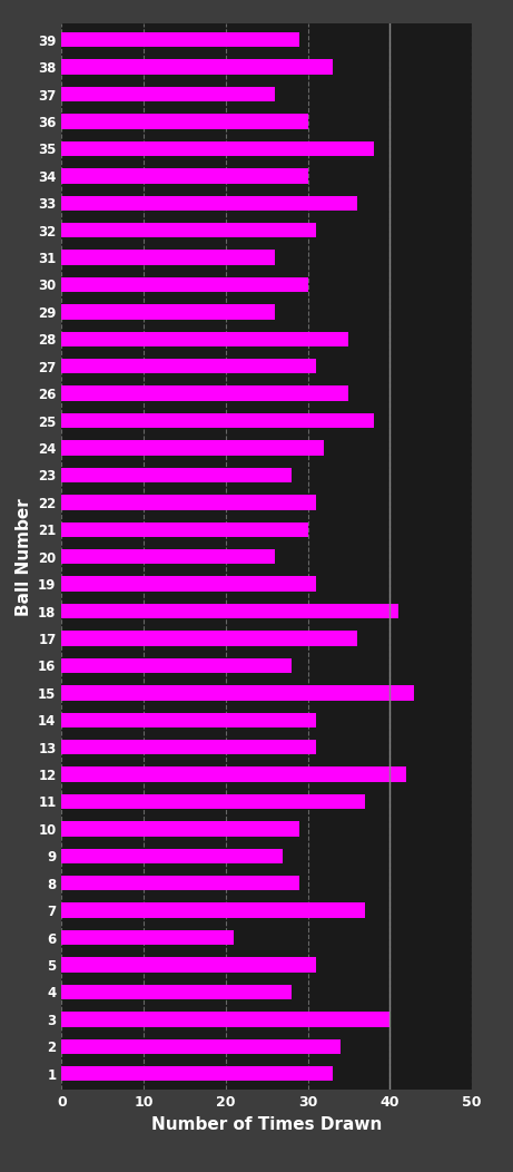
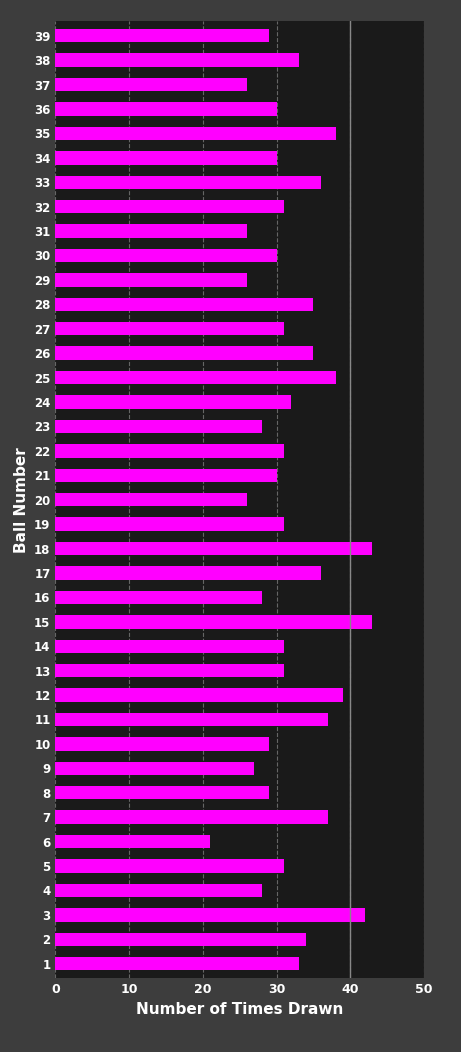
18: 41 -> 43
12: 42 -> 39
3: 40 -> 42
